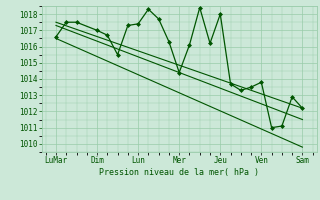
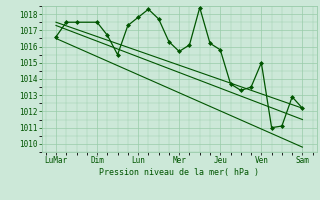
Dim: 1017.0 -> 1017.5
Lun: 1017.4 -> 1017.8
Mer: 1014.4 -> 1015.7
Jeu: 1018.0 -> 1015.8
Ven: 1013.8 -> 1015.0
